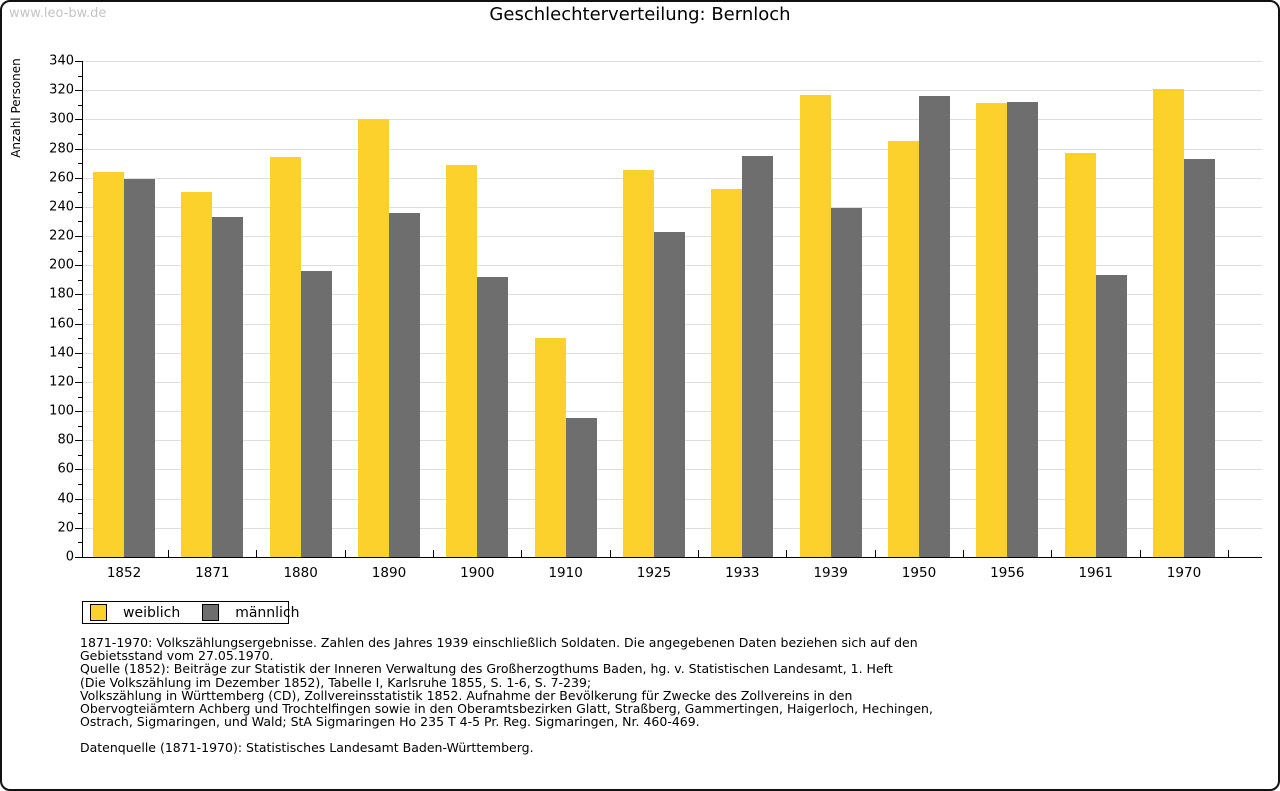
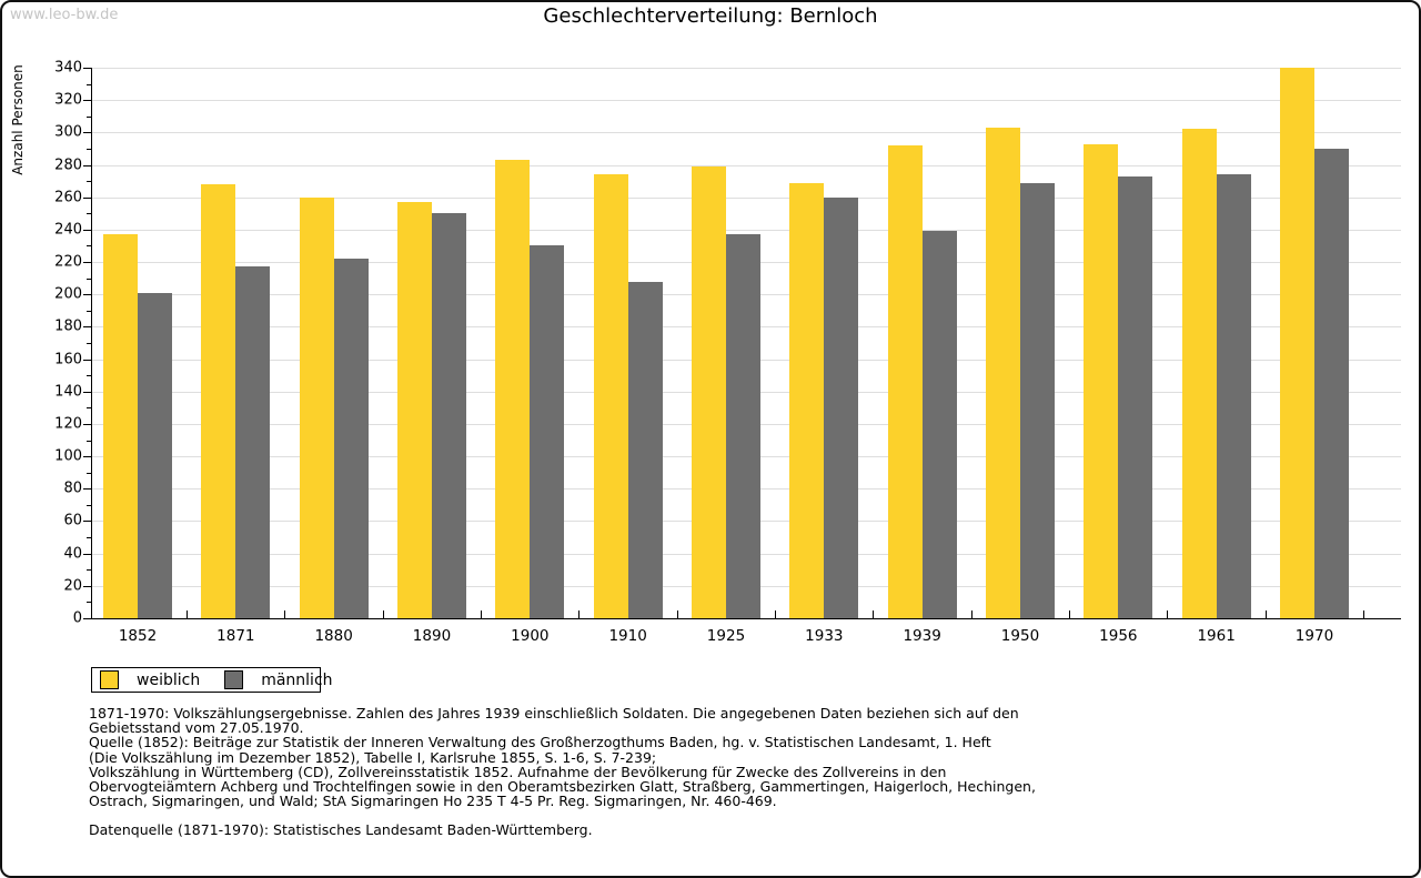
weiblich/1852: 264 -> 237
männlich/1852: 259 -> 201
weiblich/1871: 250 -> 268
männlich/1871: 233 -> 217
weiblich/1880: 274 -> 260
männlich/1880: 196 -> 222
weiblich/1890: 300 -> 257
männlich/1890: 236 -> 250
weiblich/1900: 269 -> 283
männlich/1900: 192 -> 230
weiblich/1910: 150 -> 274
männlich/1910: 95 -> 208
weiblich/1925: 265 -> 279
männlich/1925: 223 -> 237
weiblich/1933: 252 -> 269
männlich/1933: 275 -> 260
weiblich/1939: 317 -> 292
weiblich/1950: 285 -> 303
männlich/1950: 316 -> 269
weiblich/1956: 311 -> 293
männlich/1956: 312 -> 273
weiblich/1961: 277 -> 302
männlich/1961: 193 -> 274
weiblich/1970: 321 -> 340
männlich/1970: 273 -> 290
